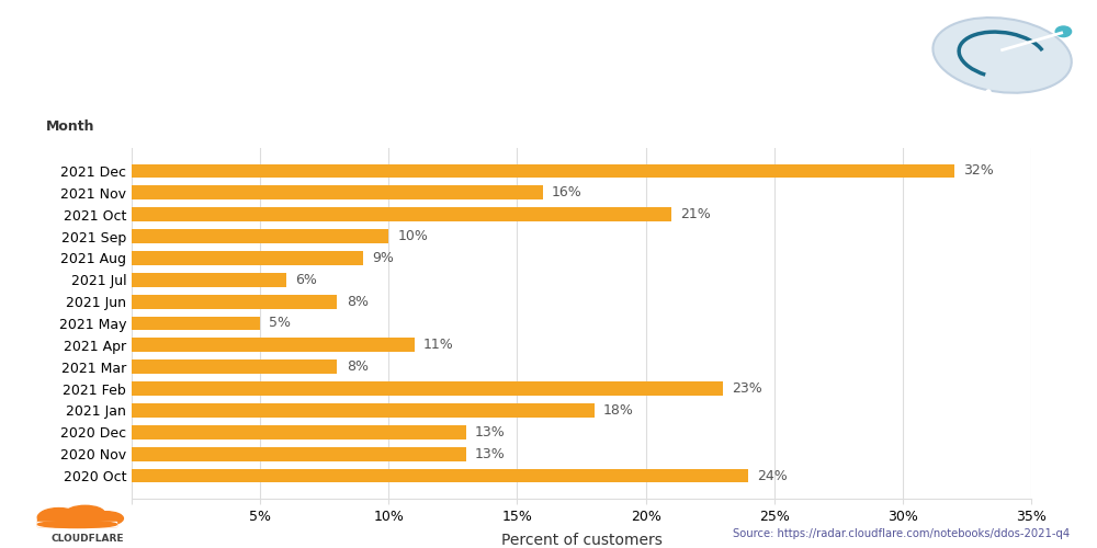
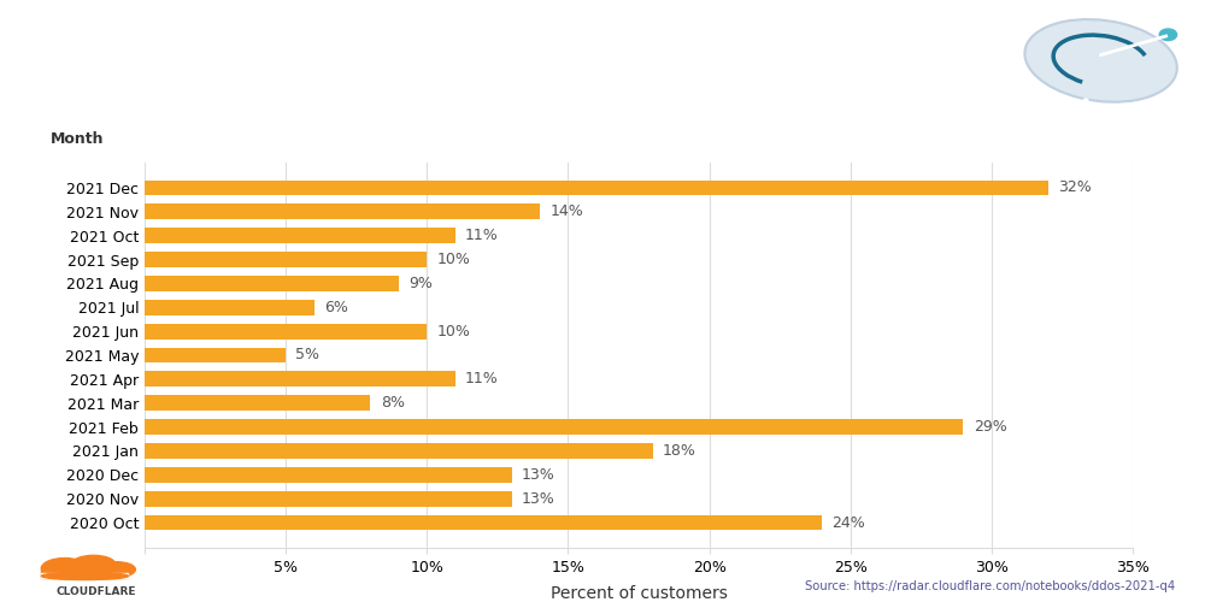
2021 Nov: 16% -> 14%
2021 Oct: 21% -> 11%
2021 Jun: 8% -> 10%
2021 Feb: 23% -> 29%
